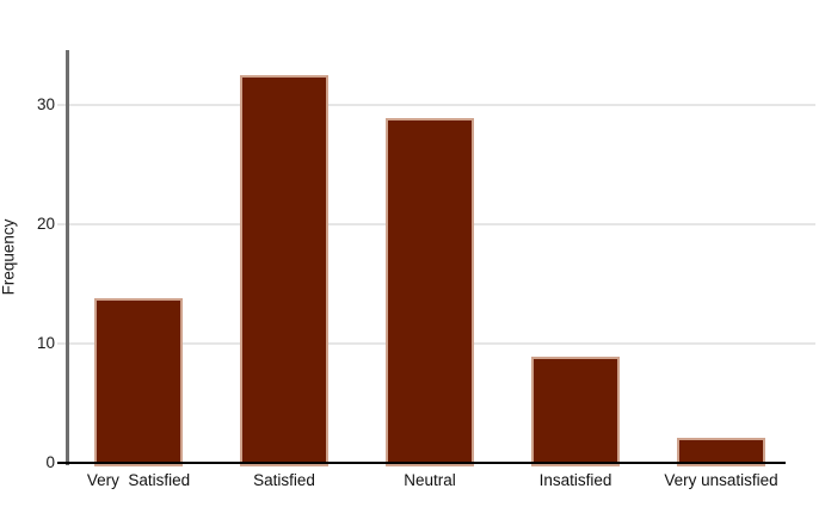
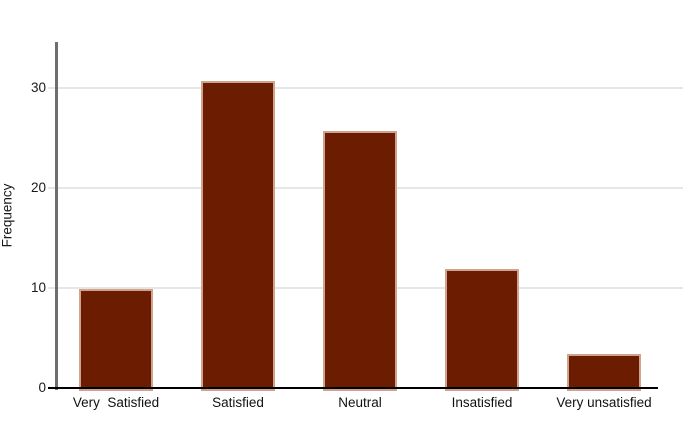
Very Satisfied: 13.8 -> 9.9
Satisfied: 32.5 -> 30.7
Neutral: 28.9 -> 25.7
Insatisfied: 8.9 -> 11.9
Very unsatisfied: 2.1 -> 3.4
